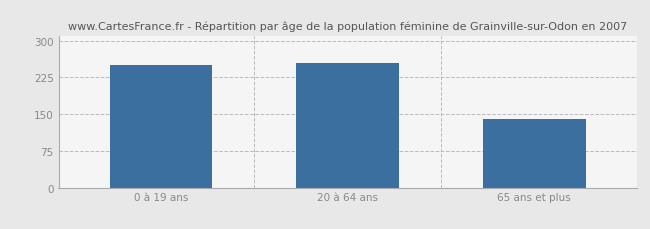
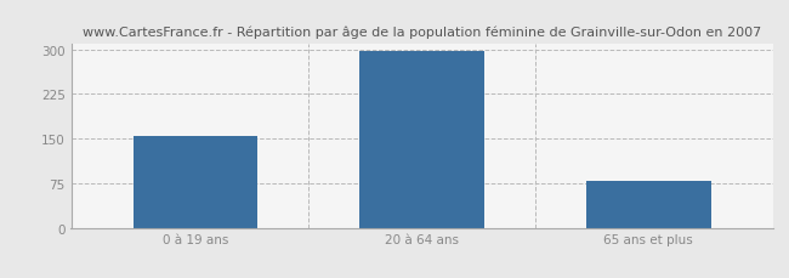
0 à 19 ans: 250 -> 155
20 à 64 ans: 255 -> 298
65 ans et plus: 140 -> 78
